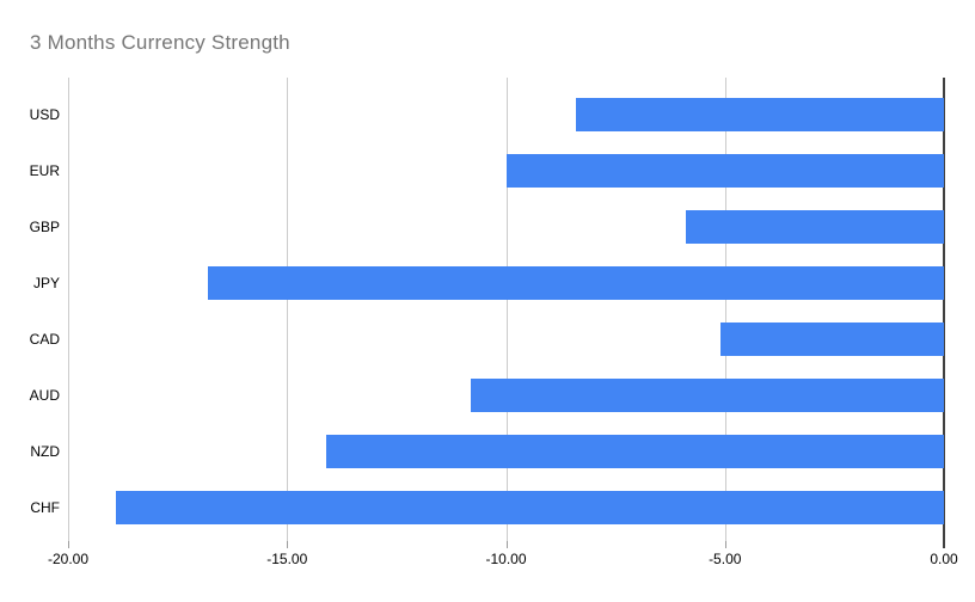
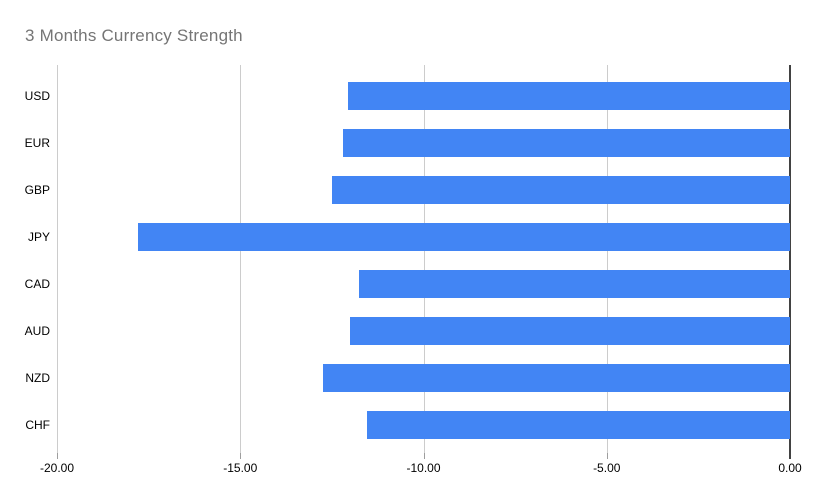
USD: -8.4 -> -12.1
EUR: -10.0 -> -12.2
GBP: -5.9 -> -12.5
JPY: -16.8 -> -17.8
CAD: -5.1 -> -11.8
AUD: -10.8 -> -12.0
NZD: -14.1 -> -12.8
CHF: -18.9 -> -11.6
